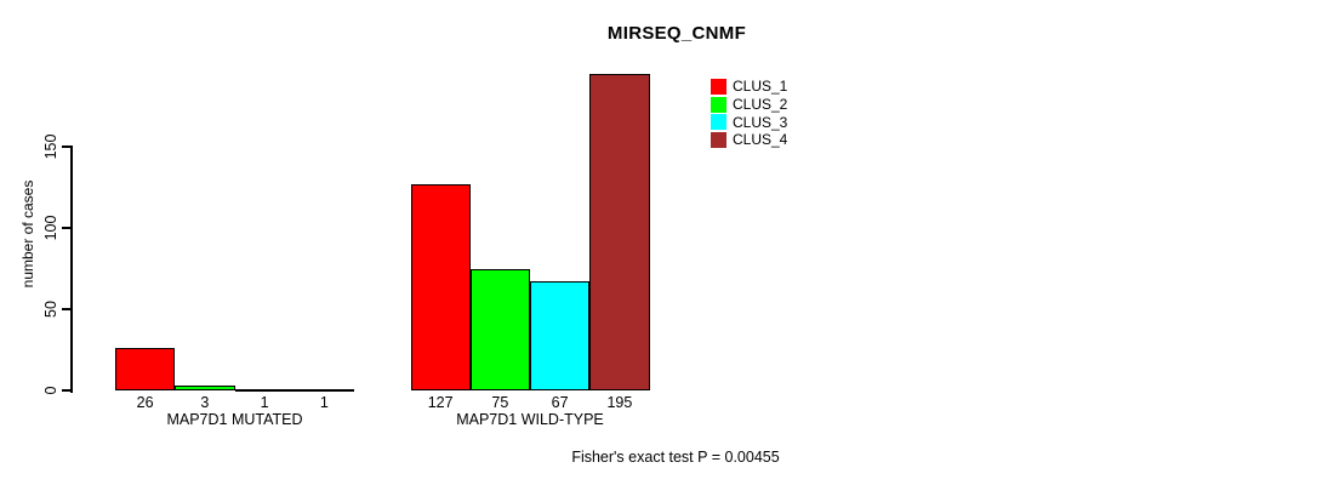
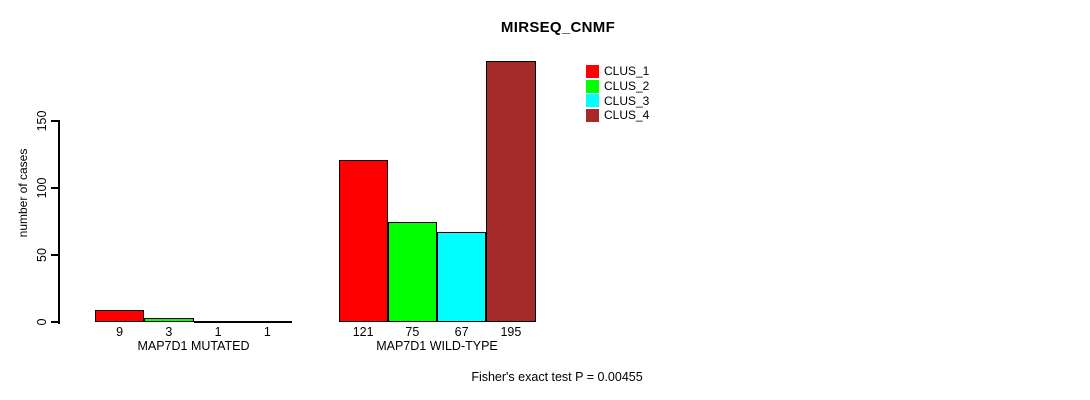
CLUS_1/MAP7D1 MUTATED: 26 -> 9
CLUS_1/MAP7D1 WILD-TYPE: 127 -> 121
